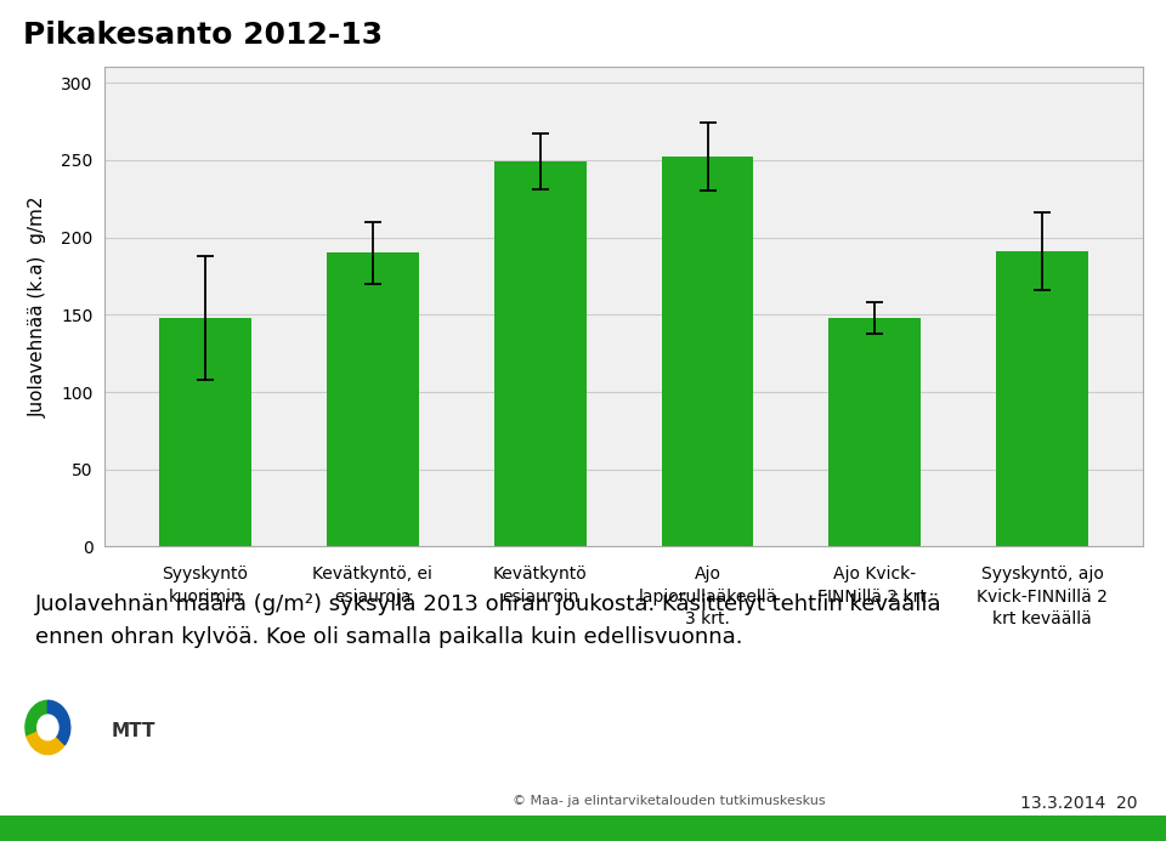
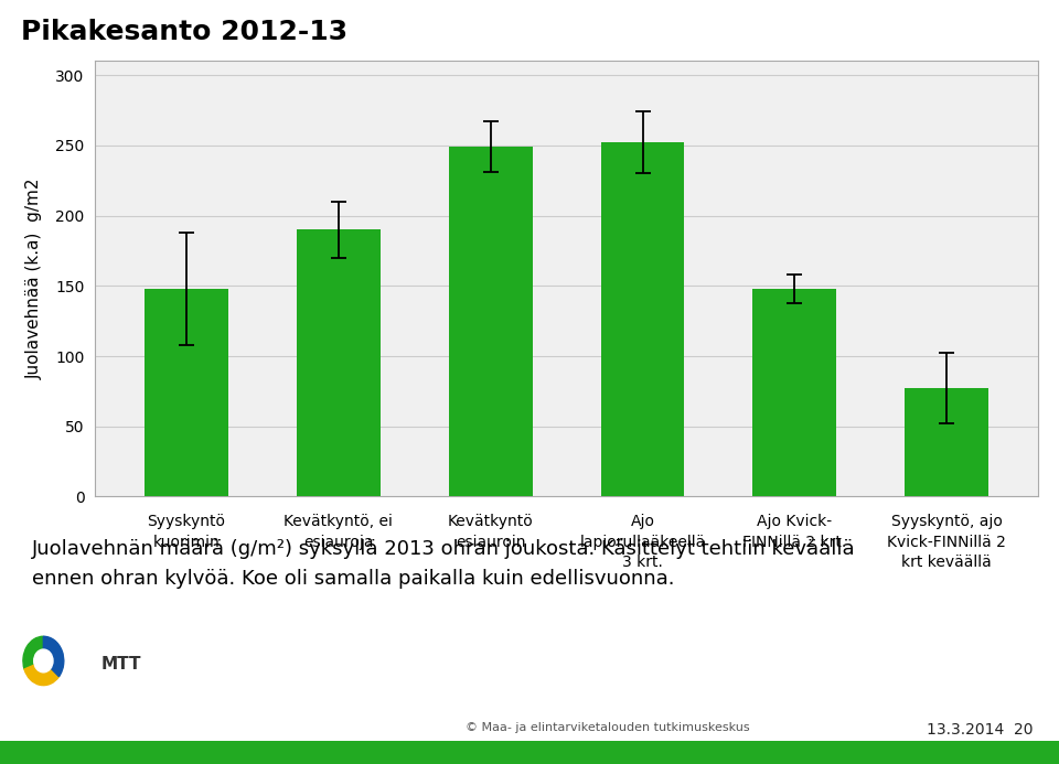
Syyskyntö, ajo Kvick-FINNillä 2 krt keväällä: 191 -> 77
